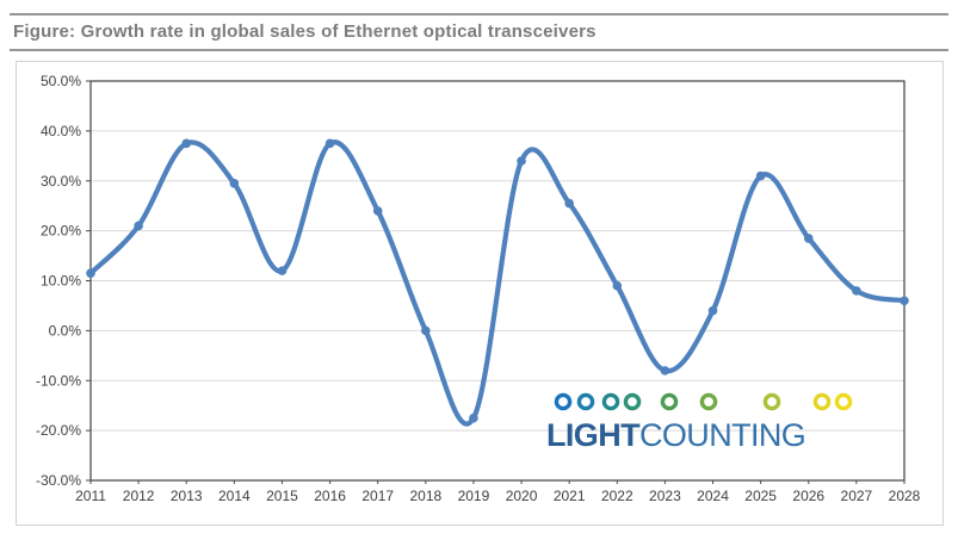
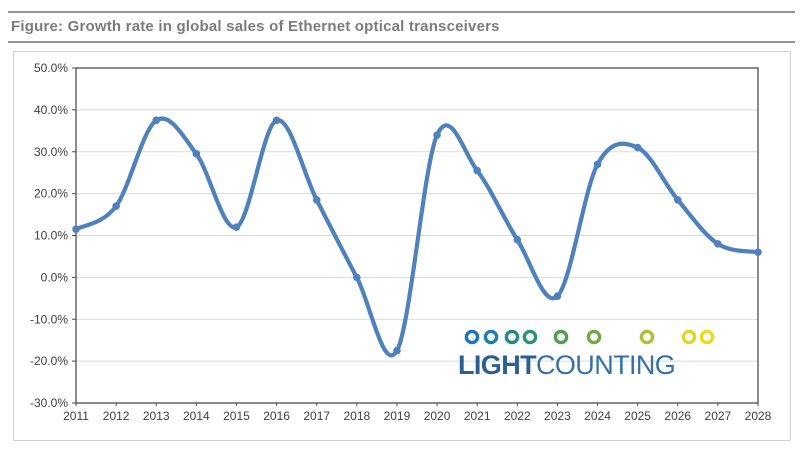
2012: 21% -> 17%
2017: 24% -> 18%
2023: -8% -> -4%
2024: 4% -> 27%
